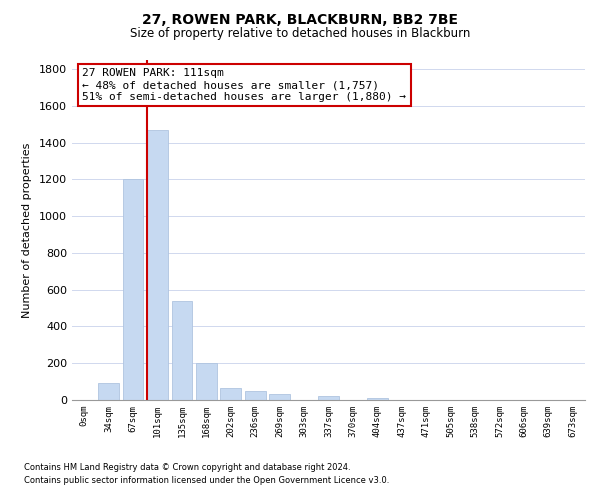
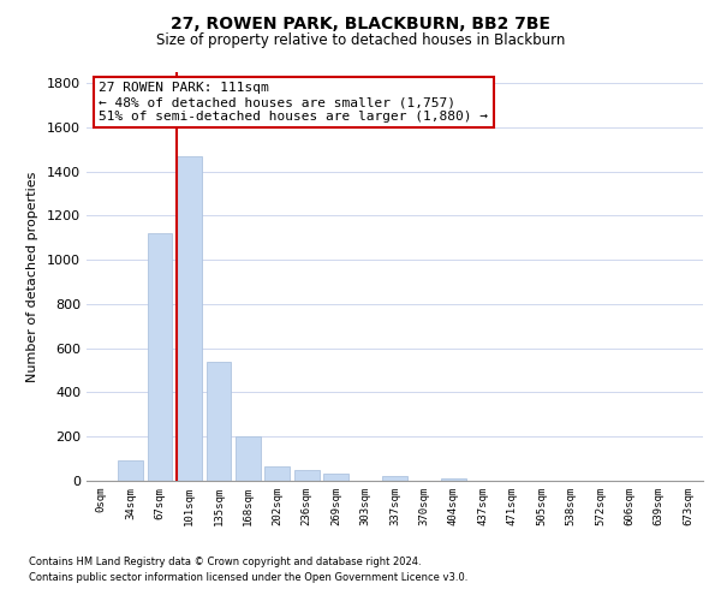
67sqm: 1200 -> 1120
